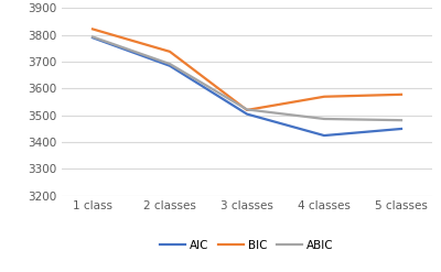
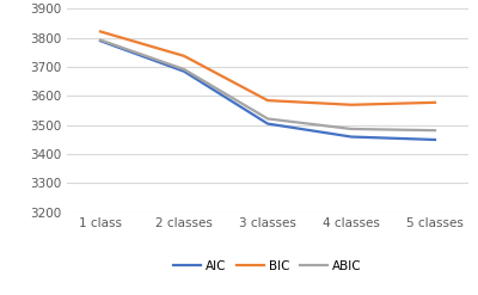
BIC/3 classes: 3520 -> 3585
AIC/4 classes: 3425 -> 3460
